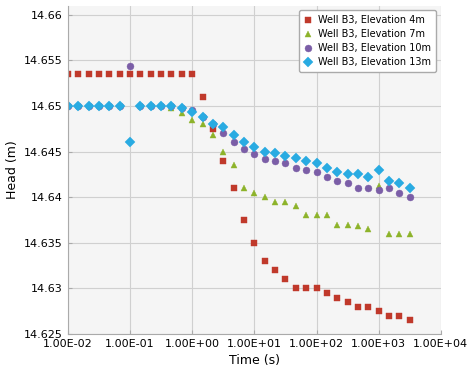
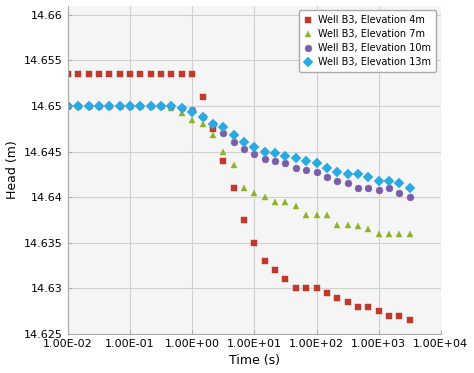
Well B3, Elevation 10m/1.00E-01: 14.6544 -> 14.6500
Well B3, Elevation 13m/1.00E-01: 14.6460 -> 14.6500
Well B3, Elevation 7m/1.00E+03: 14.6412 -> 14.6360
Well B3, Elevation 13m/1.00E+03: 14.6430 -> 14.6418
